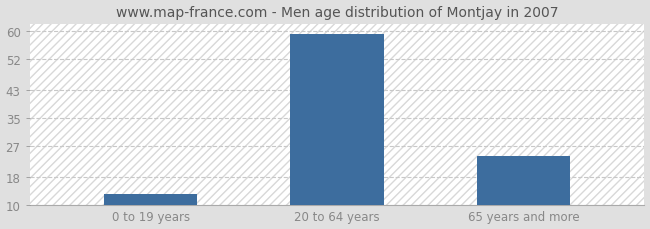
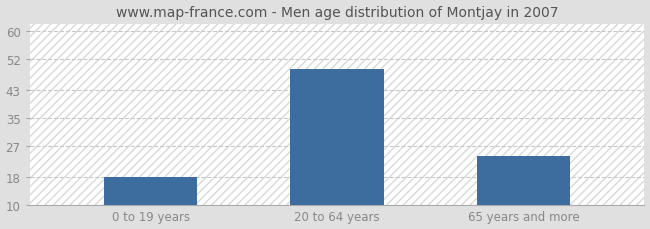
0 to 19 years: 13 -> 18
20 to 64 years: 59 -> 49
